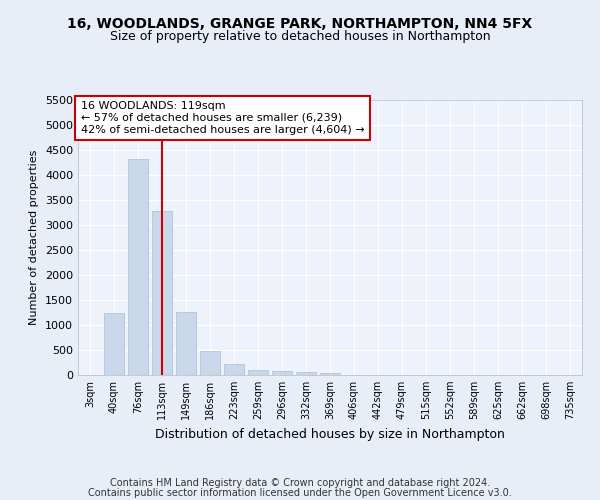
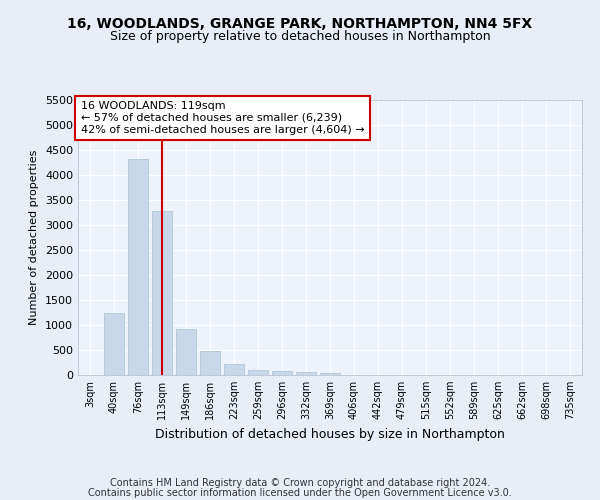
149sqm: 1270 -> 920
